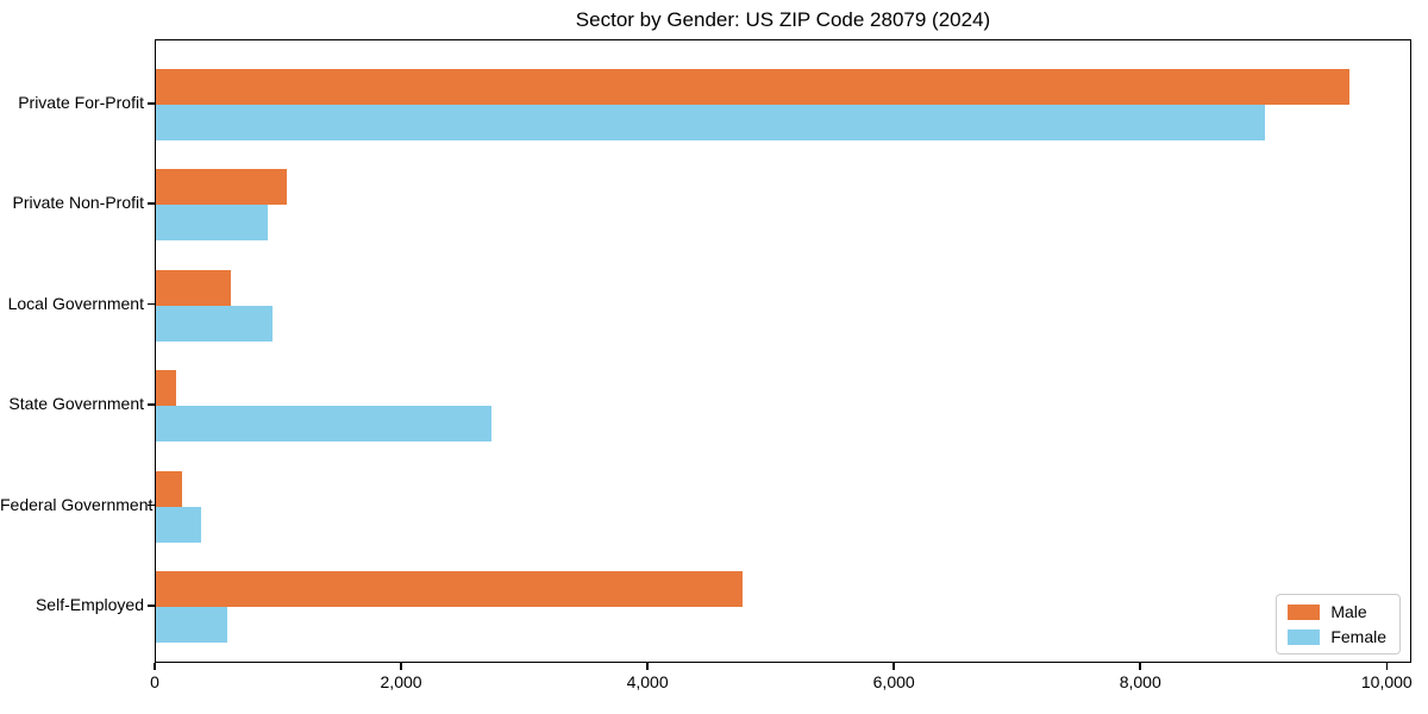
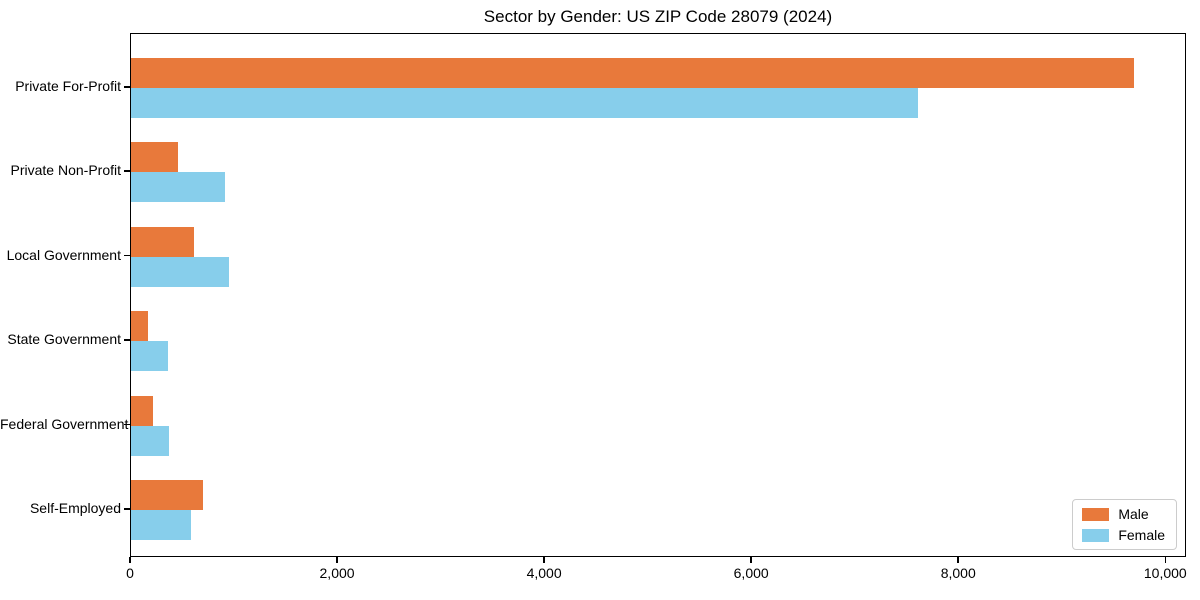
Female/Private For-Profit: 9000 -> 7600
Male/Private Non-Profit: 1060 -> 460
Female/State Government: 2720 -> 360
Male/Self-Employed: 4760 -> 700
